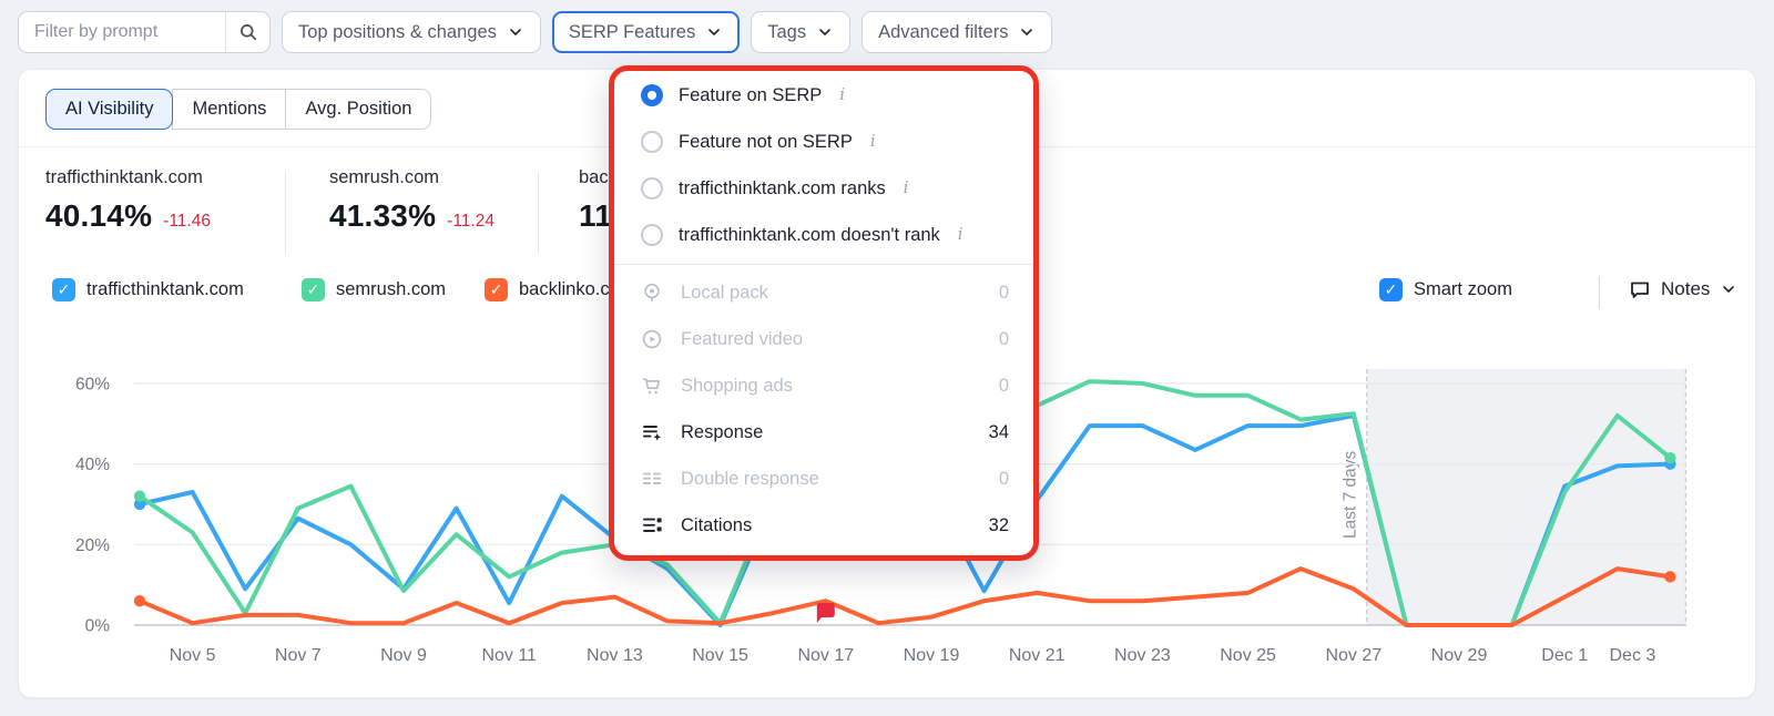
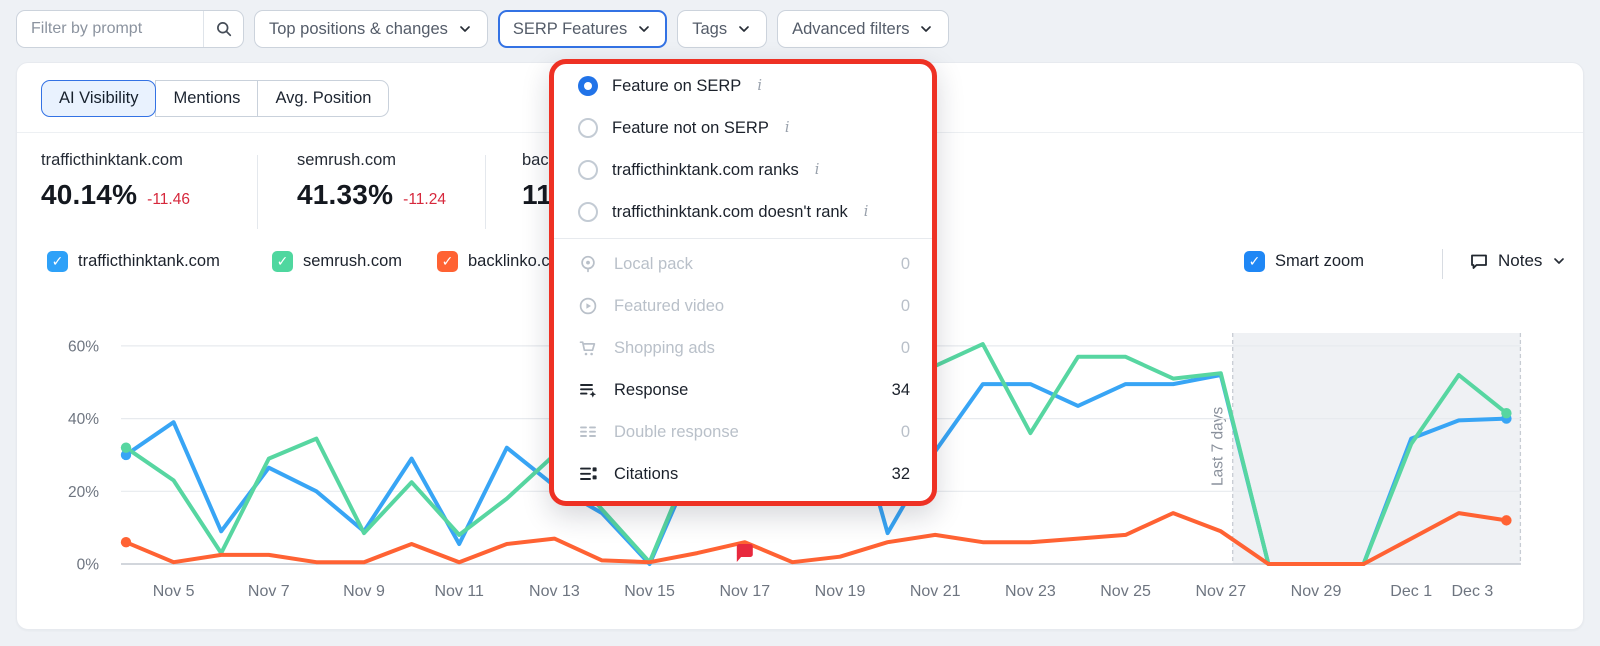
trafficthinktank.com/Nov 5: 33% -> 39%
semrush.com/Nov 11: 12% -> 8%
semrush.com/Nov 13: 20% -> 30%
trafficthinktank.com/Nov 19: 33% -> 55%
semrush.com/Nov 23: 60% -> 36%
